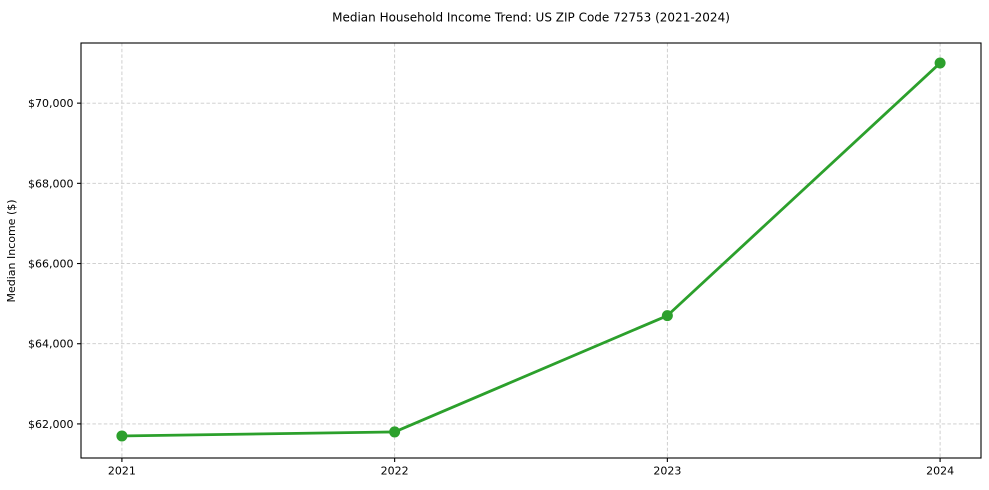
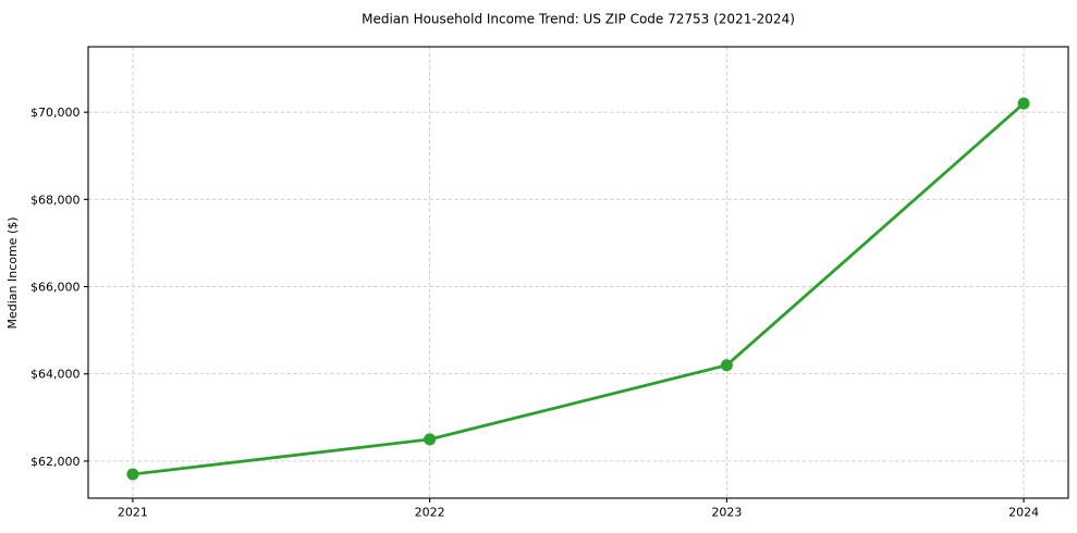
2022: $61800 -> $62500
2023: $64700 -> $64200
2024: $71000 -> $70200
